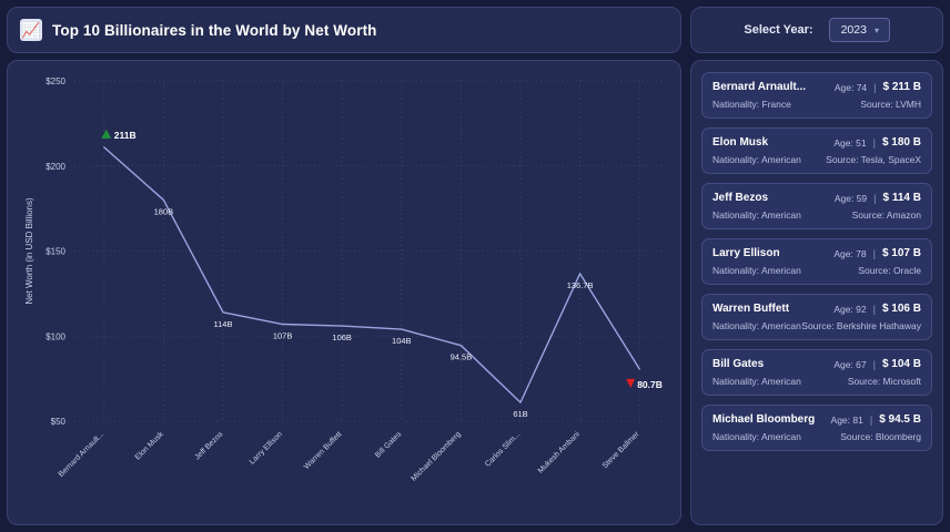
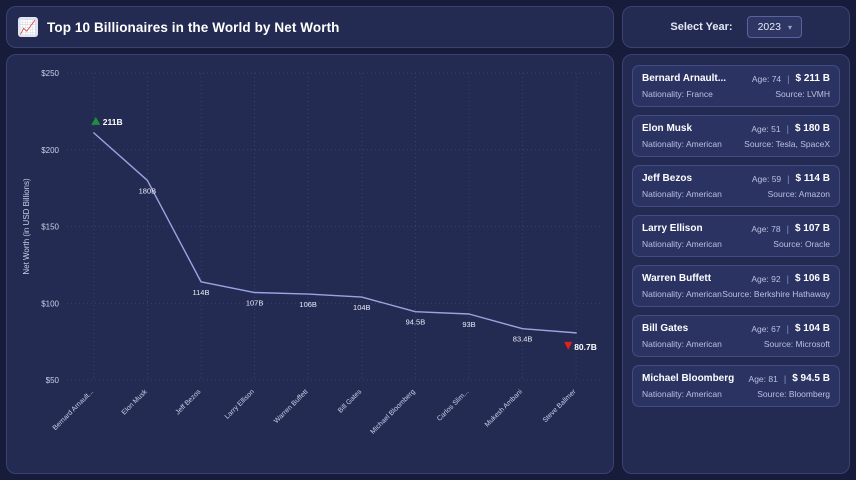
Carlos Slim...: 61B -> 93B
Mukesh Ambani: 136.7B -> 83.4B
